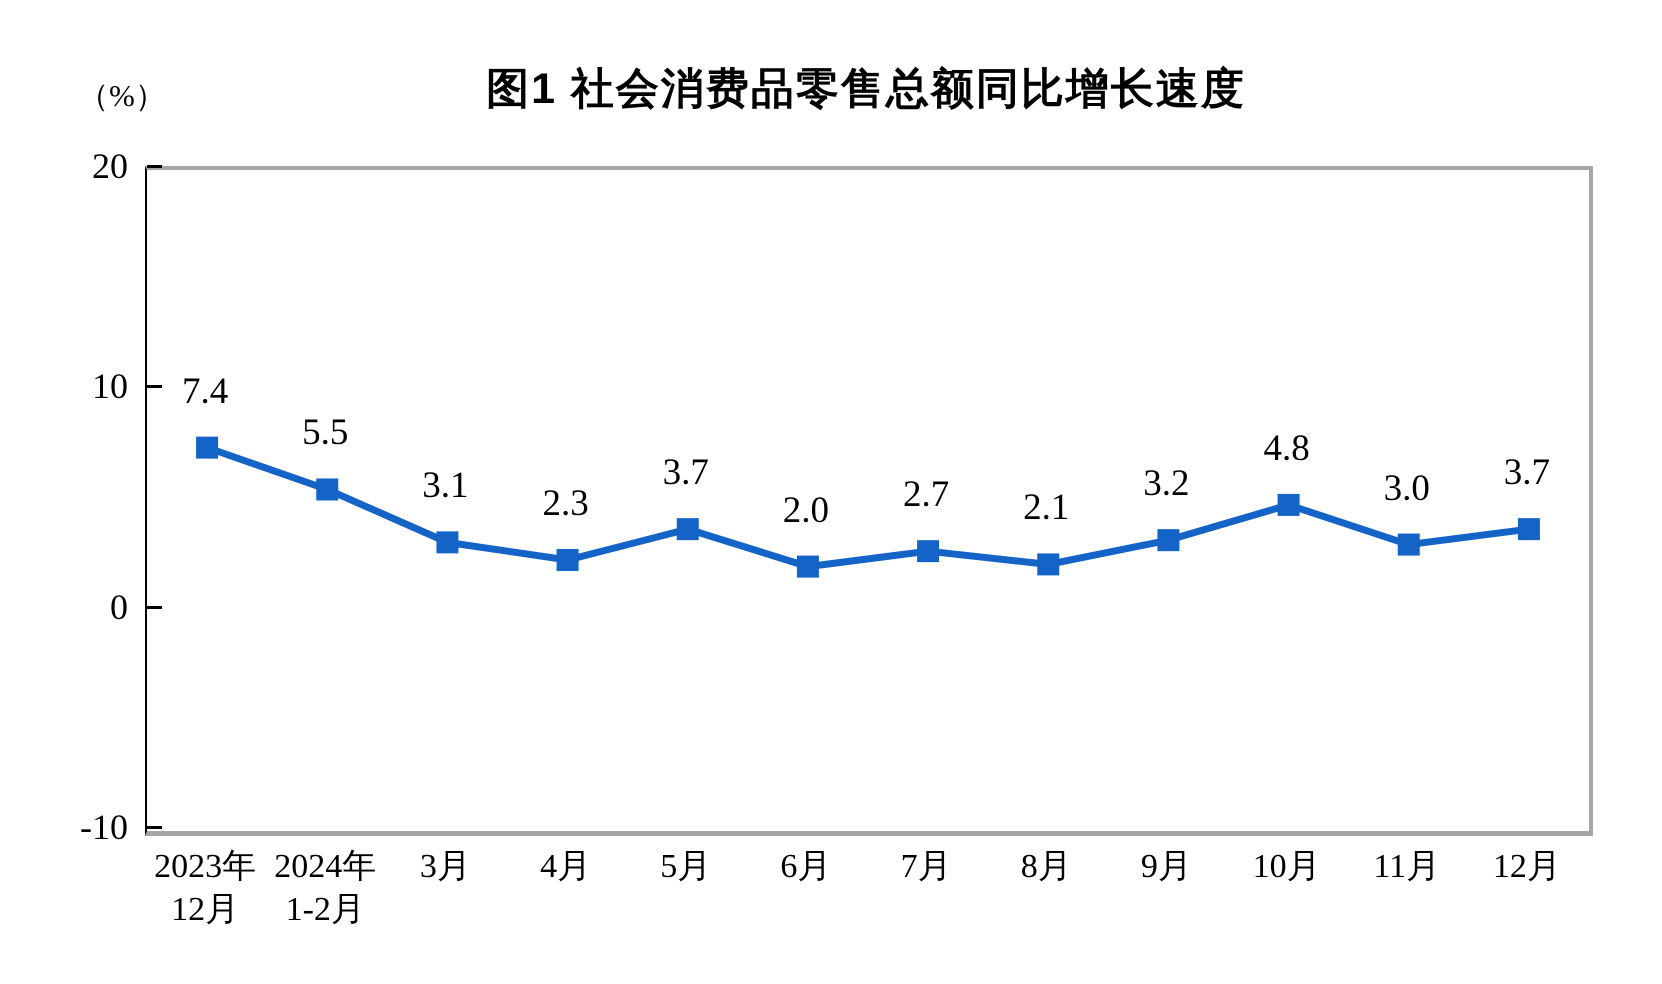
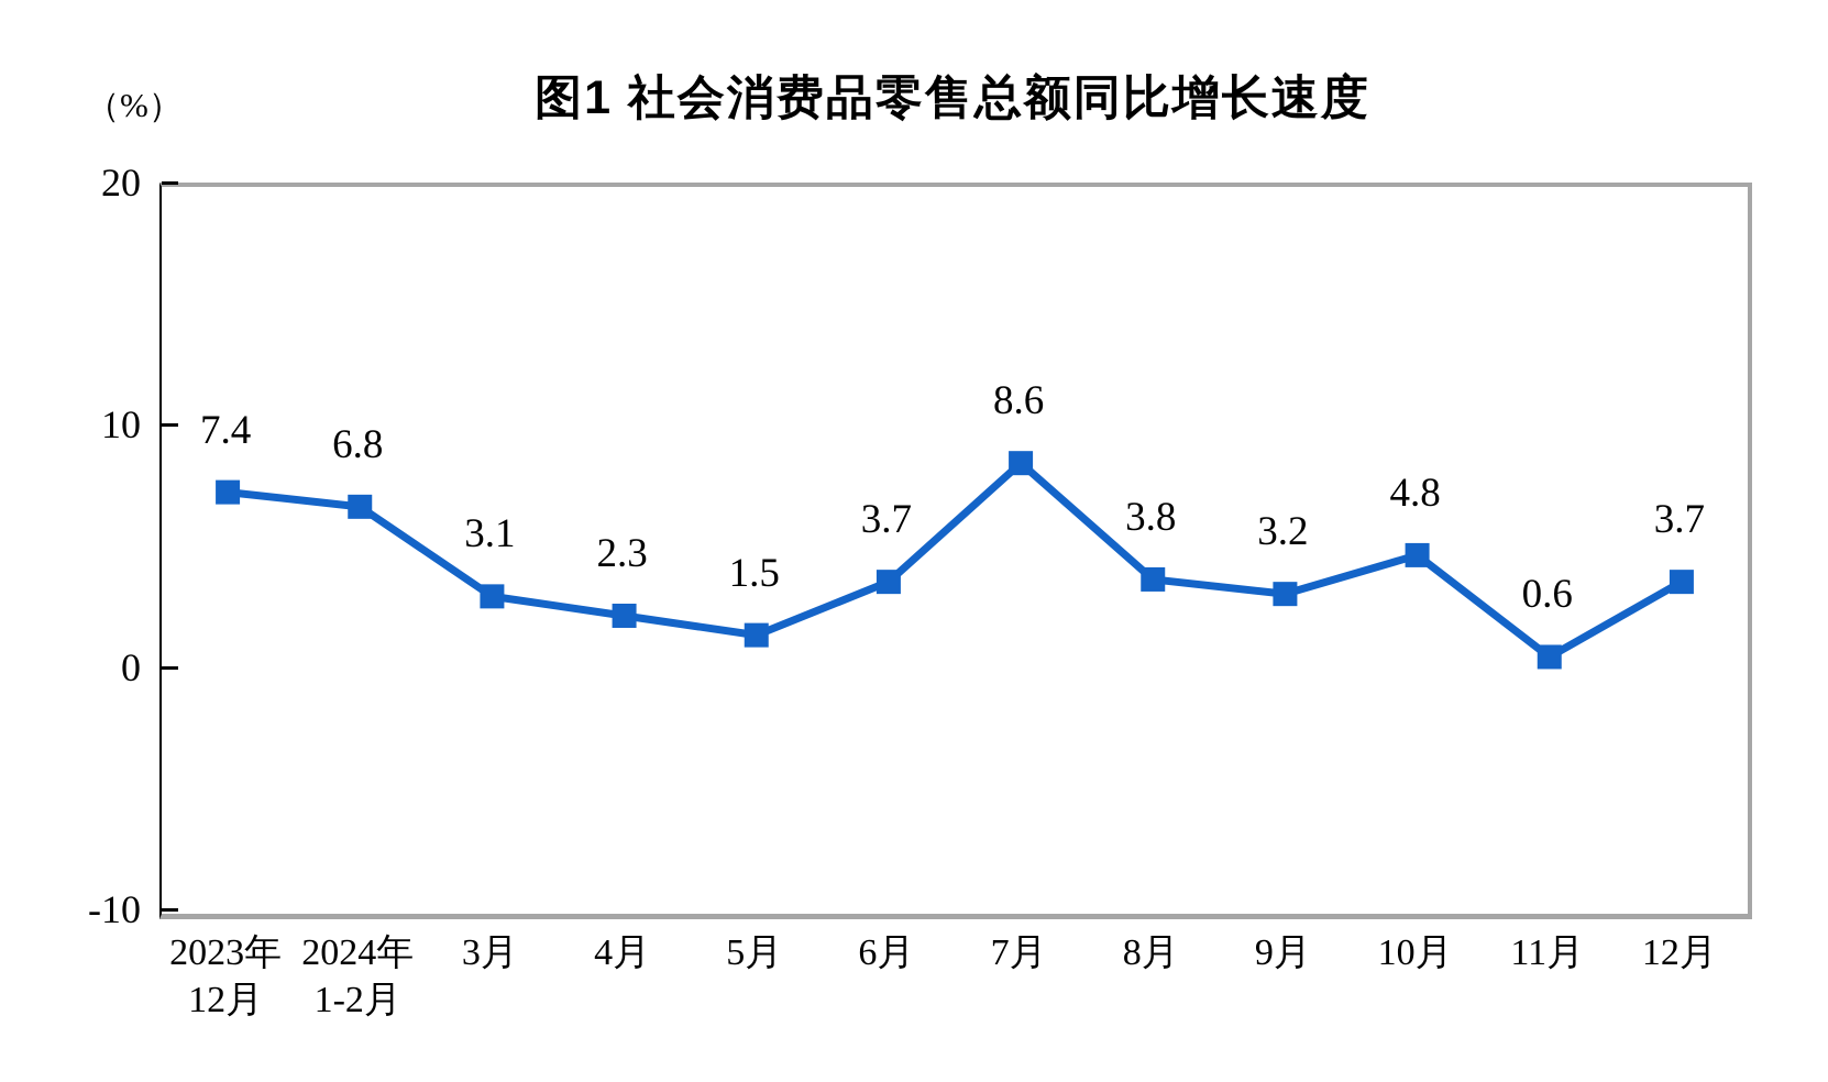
2024年 1-2月: 5.5 -> 6.8
5月: 3.7 -> 1.5
6月: 2.0 -> 3.7
7月: 2.7 -> 8.6
8月: 2.1 -> 3.8
11月: 3.0 -> 0.6
